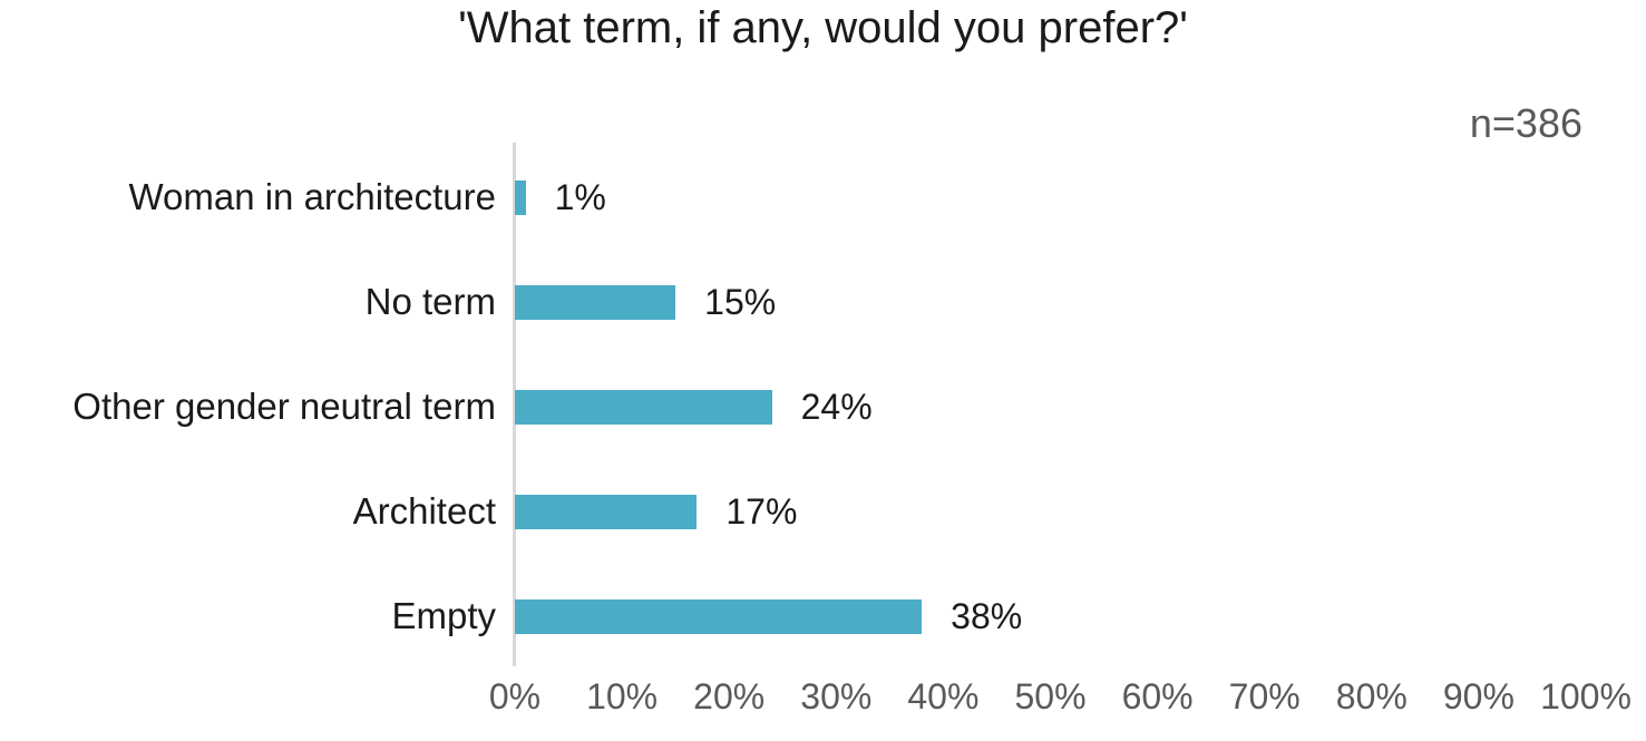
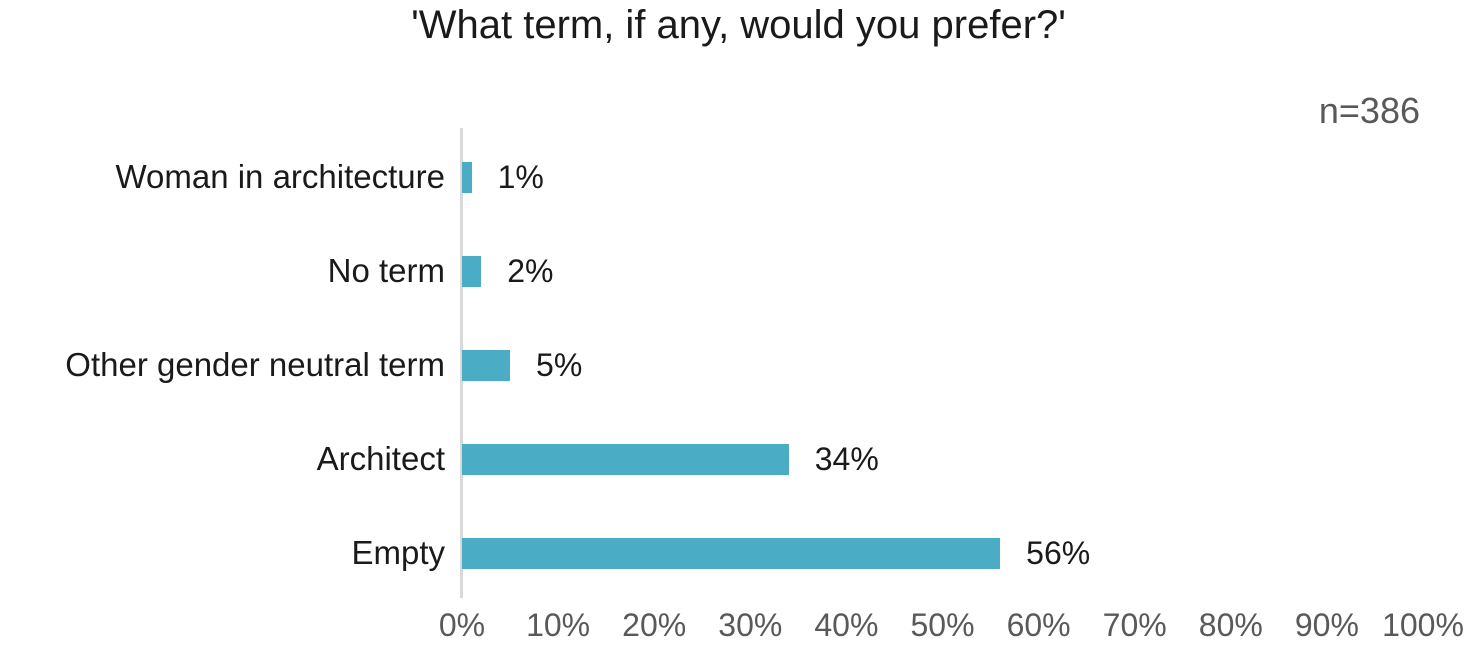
No term: 15% -> 2%
Other gender neutral term: 24% -> 5%
Architect: 17% -> 34%
Empty: 38% -> 56%
